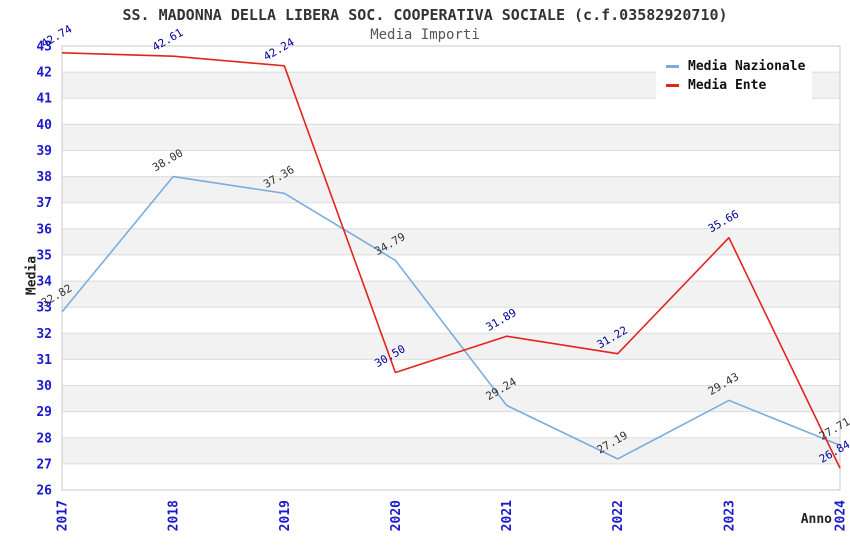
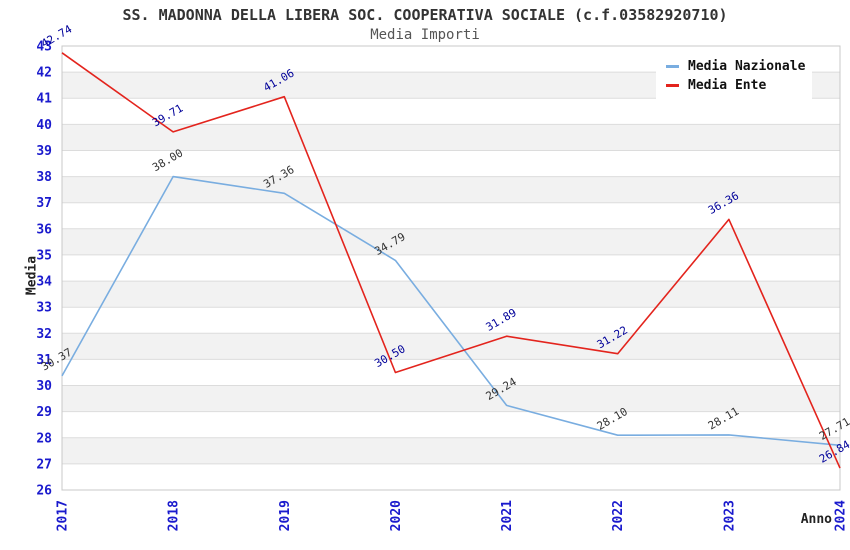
Media Nazionale/2017: 32.82 -> 30.37
Media Ente/2018: 42.61 -> 39.71
Media Ente/2019: 42.24 -> 41.06
Media Nazionale/2022: 27.19 -> 28.10
Media Nazionale/2023: 29.43 -> 28.11
Media Ente/2023: 35.66 -> 36.36
